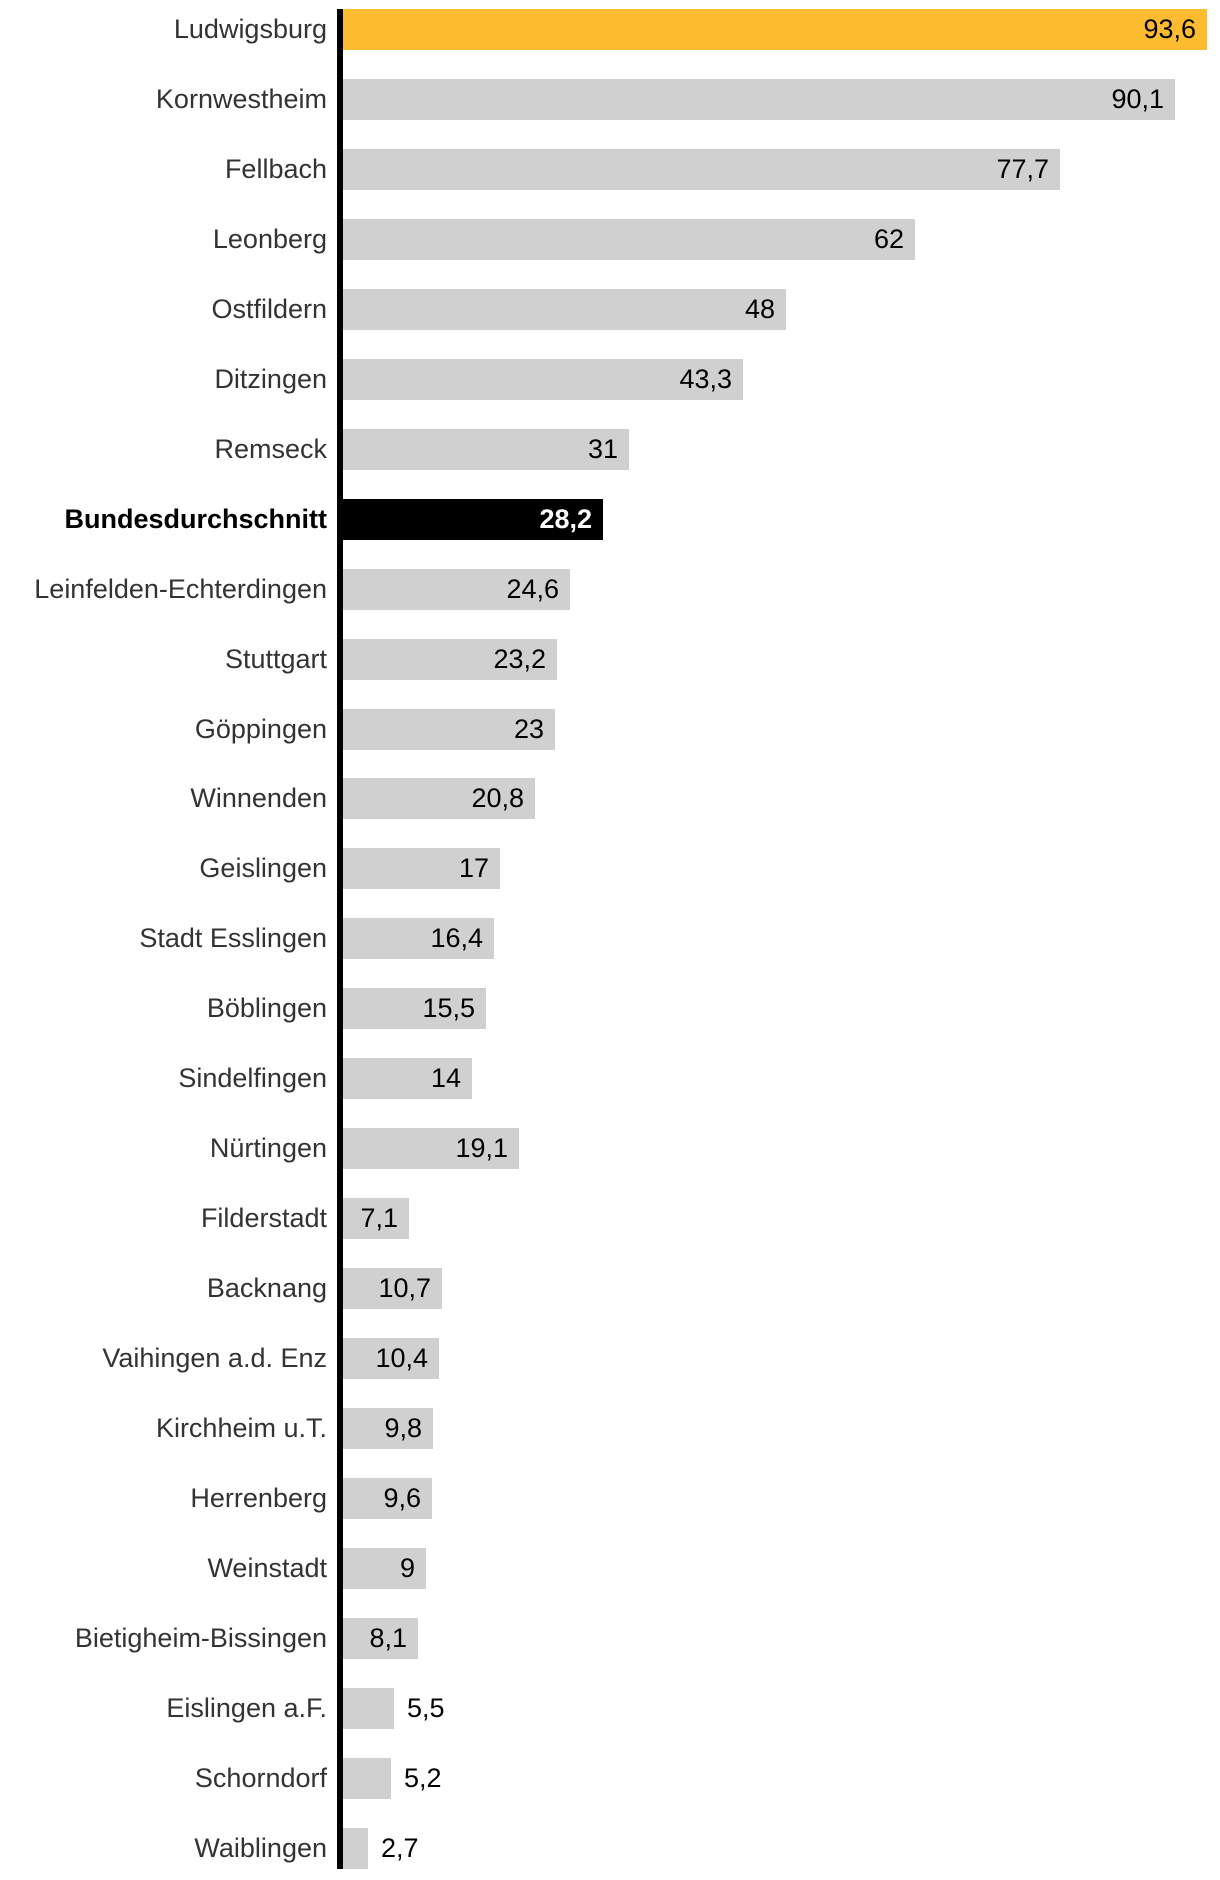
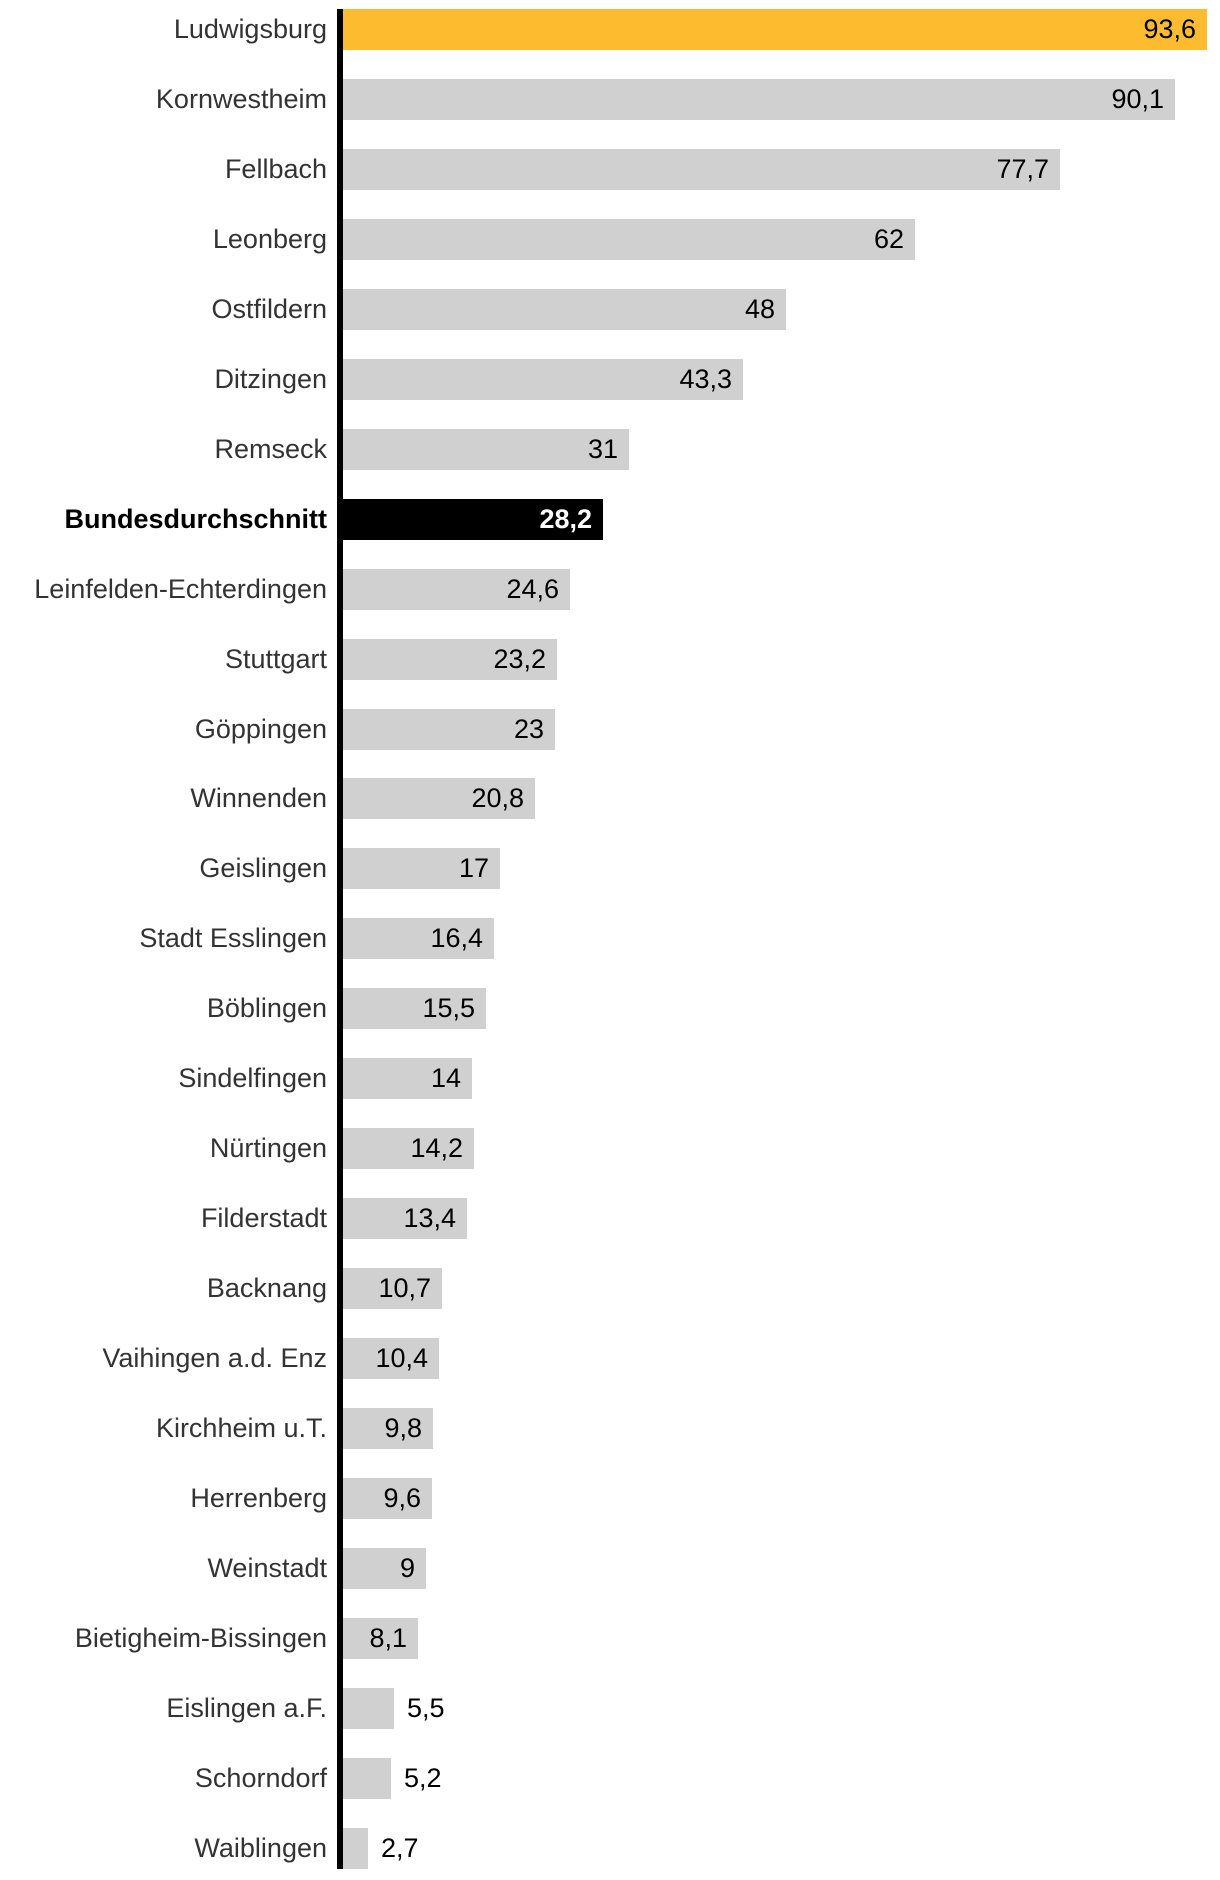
Nürtingen: 19,1 -> 14,2
Filderstadt: 7,1 -> 13,4
